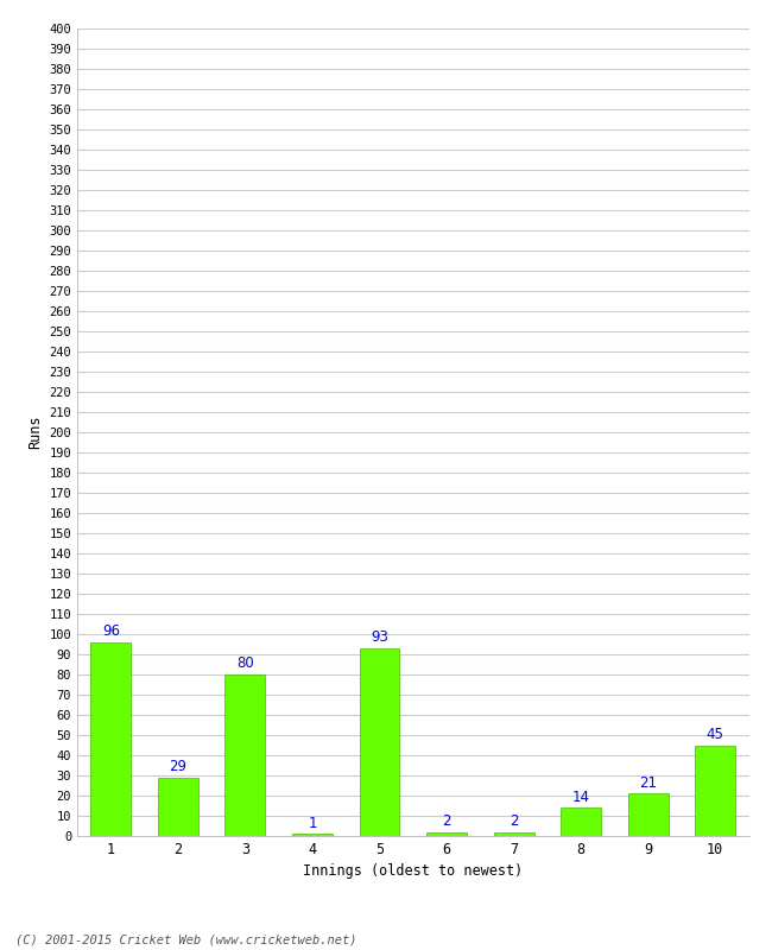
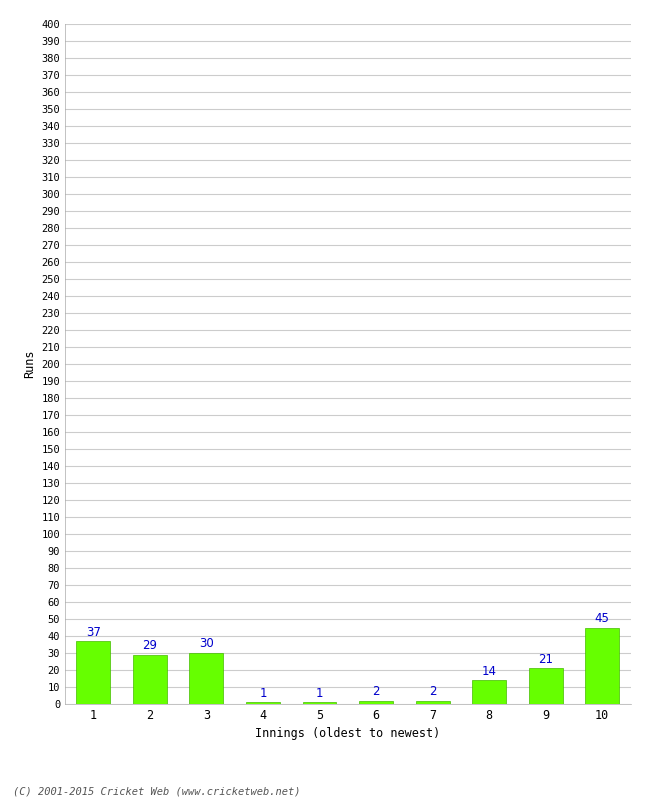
1: 96 -> 37
3: 80 -> 30
5: 93 -> 1
